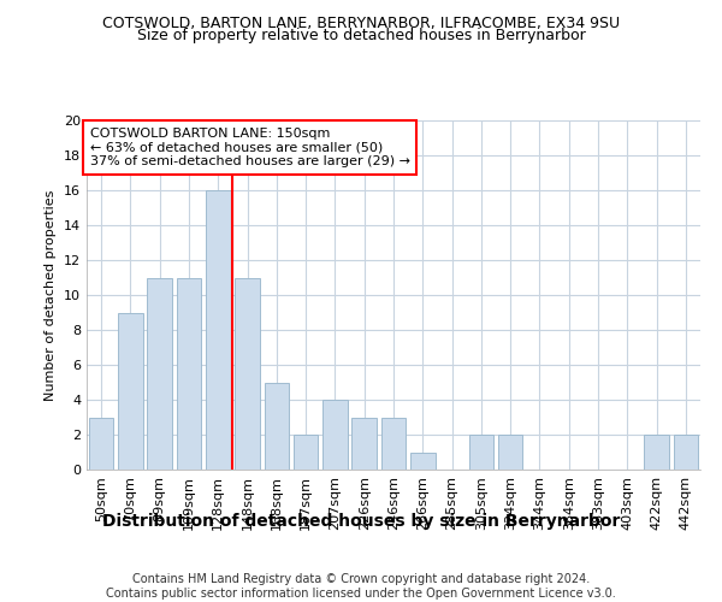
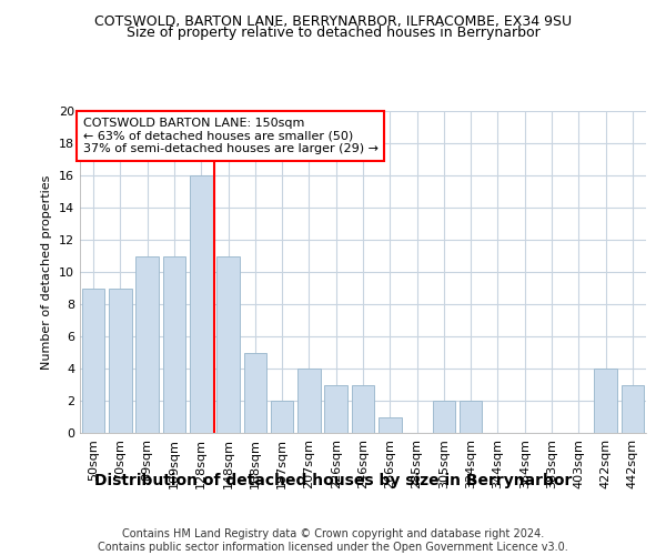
50sqm: 3 -> 9
422sqm: 2 -> 4
442sqm: 2 -> 3
